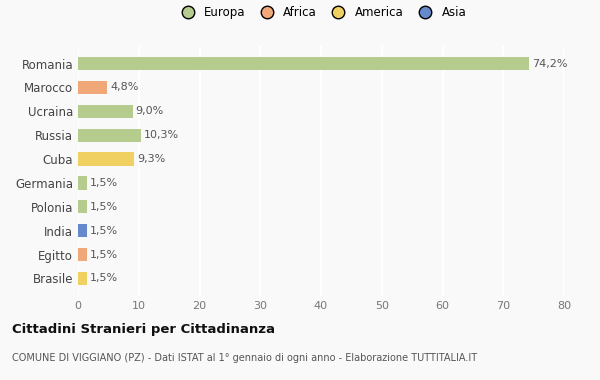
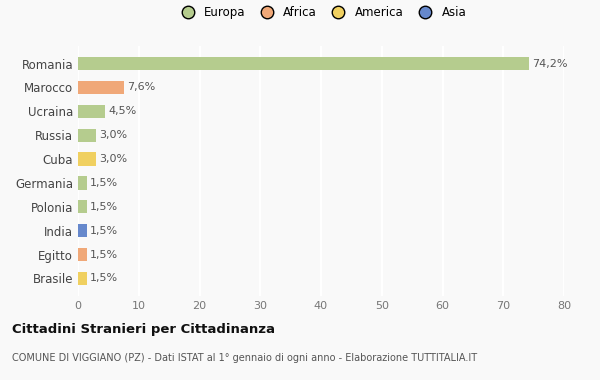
Marocco: 4,8% -> 7,6%
Ucraina: 9,0% -> 4,5%
Russia: 10,3% -> 3,0%
Cuba: 9,3% -> 3,0%
